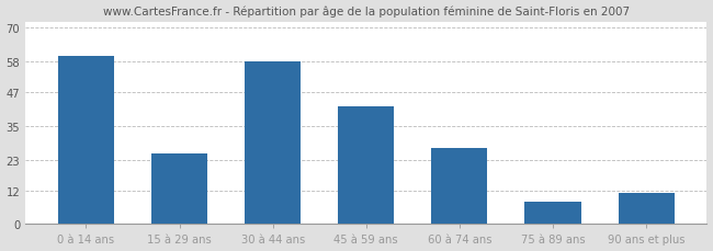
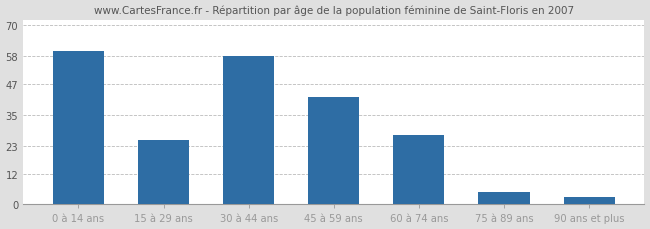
75 à 89 ans: 8 -> 5
90 ans et plus: 11 -> 3
